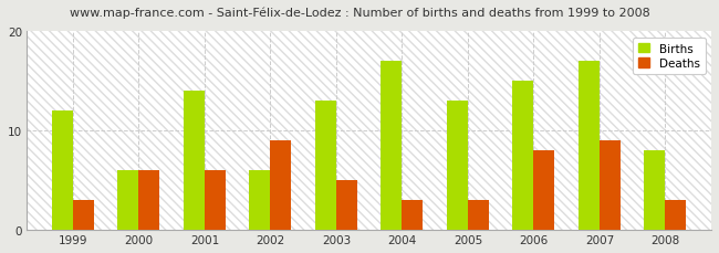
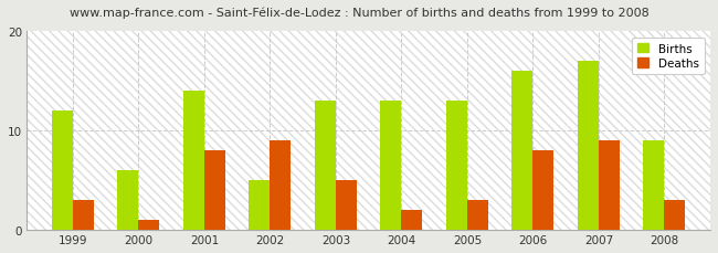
Deaths/2000: 6 -> 1
Deaths/2001: 6 -> 8
Births/2002: 6 -> 5
Births/2004: 17 -> 13
Deaths/2004: 3 -> 2
Births/2006: 15 -> 16
Births/2008: 8 -> 9
